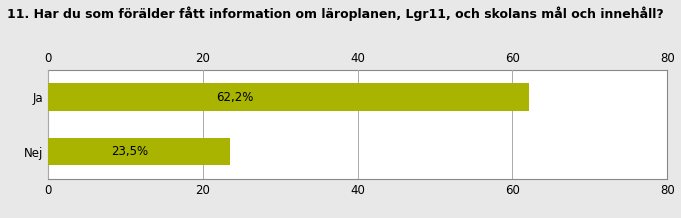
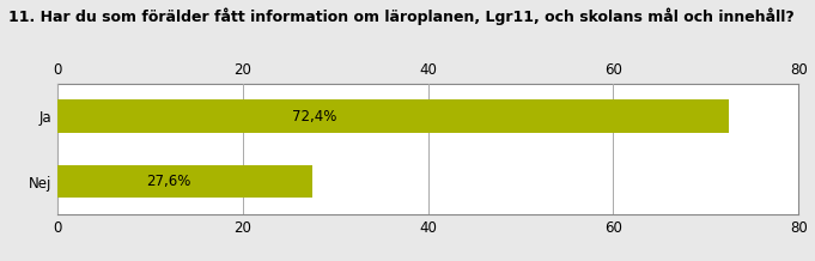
Ja: 62,2% -> 72,4%
Nej: 23,5% -> 27,6%
